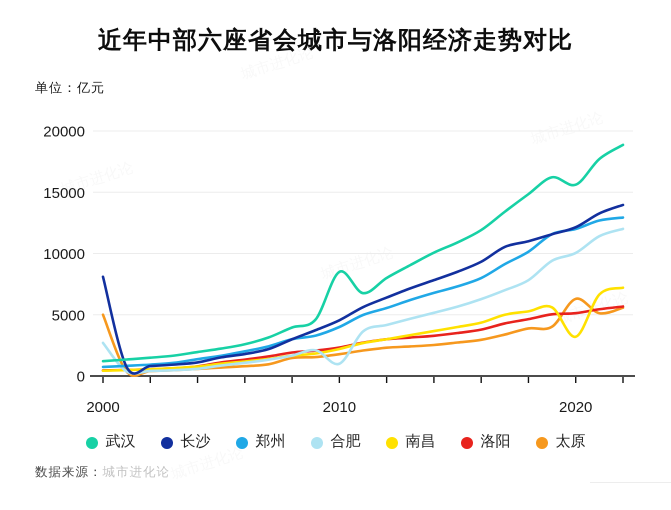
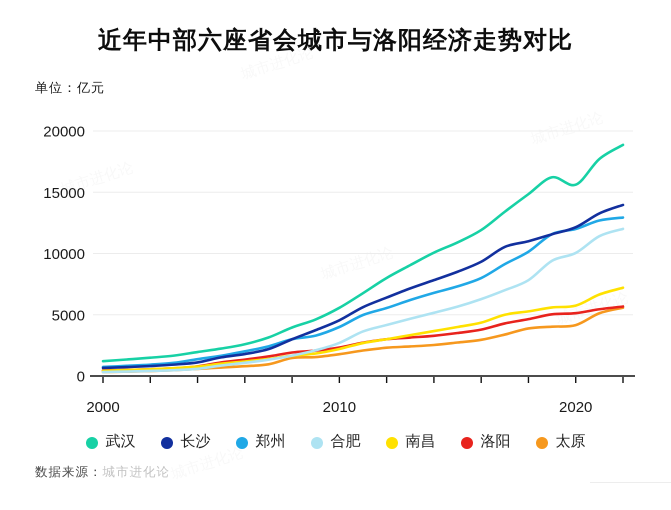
长沙/2000: 8100 -> 700
合肥/2000: 2700 -> 300
太原/2000: 5000 -> 300
武汉/2010: 8500 -> 5600
合肥/2010: 1000 -> 2700
南昌/2020: 3200 -> 5700
太原/2020: 6300 -> 4200
